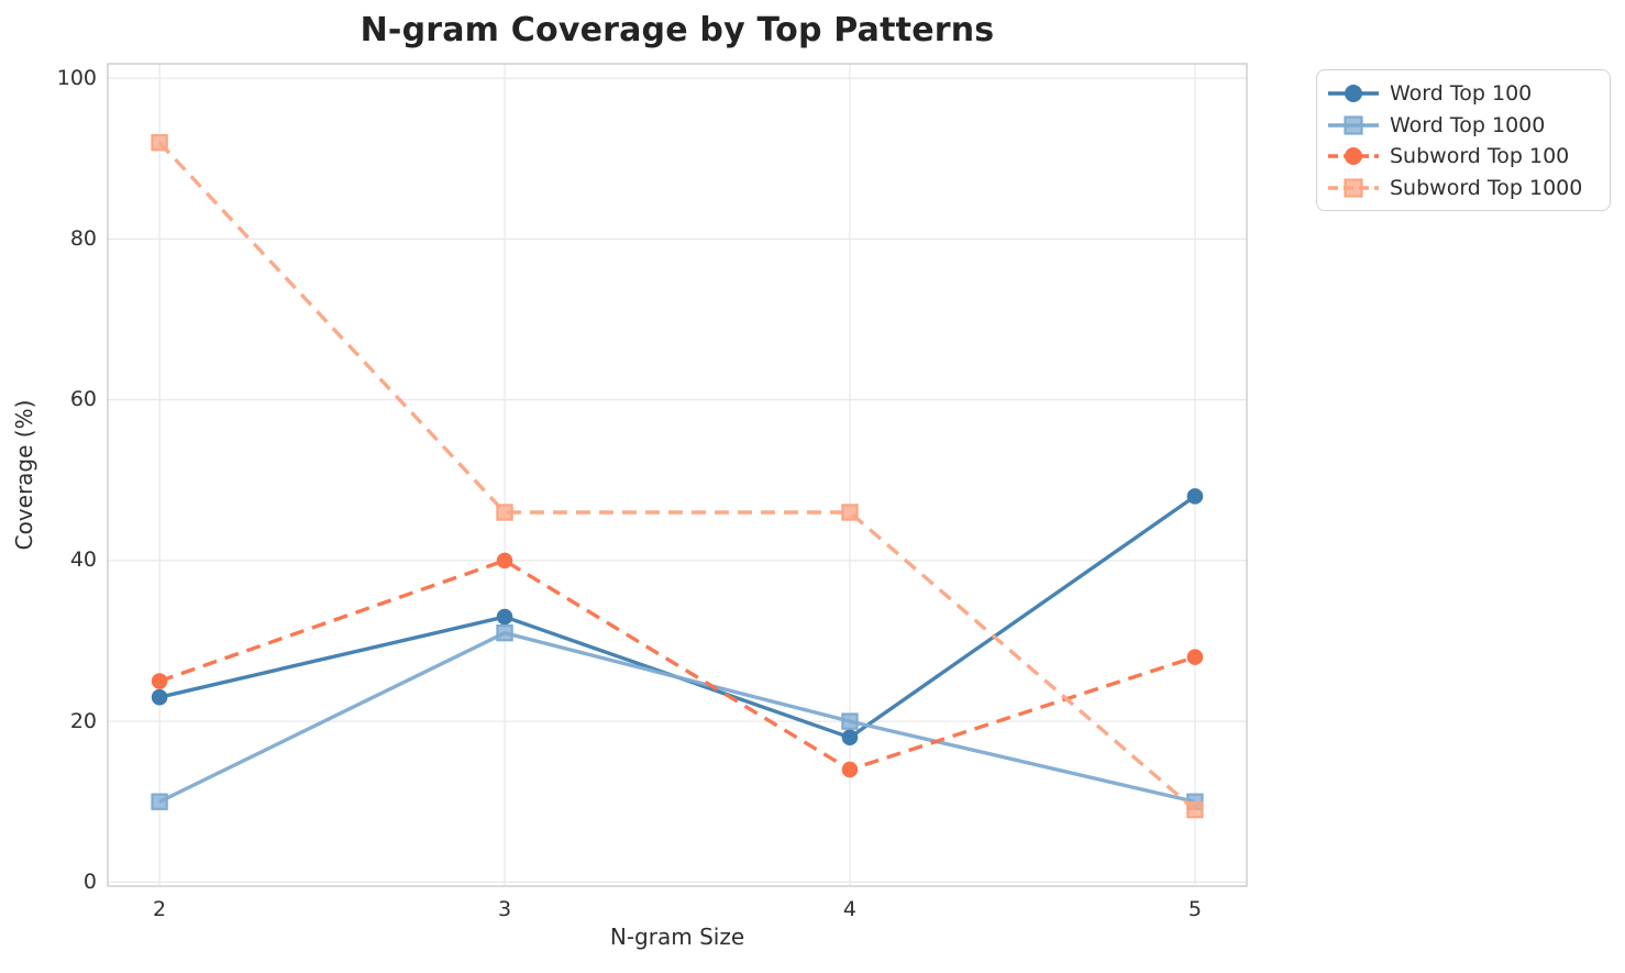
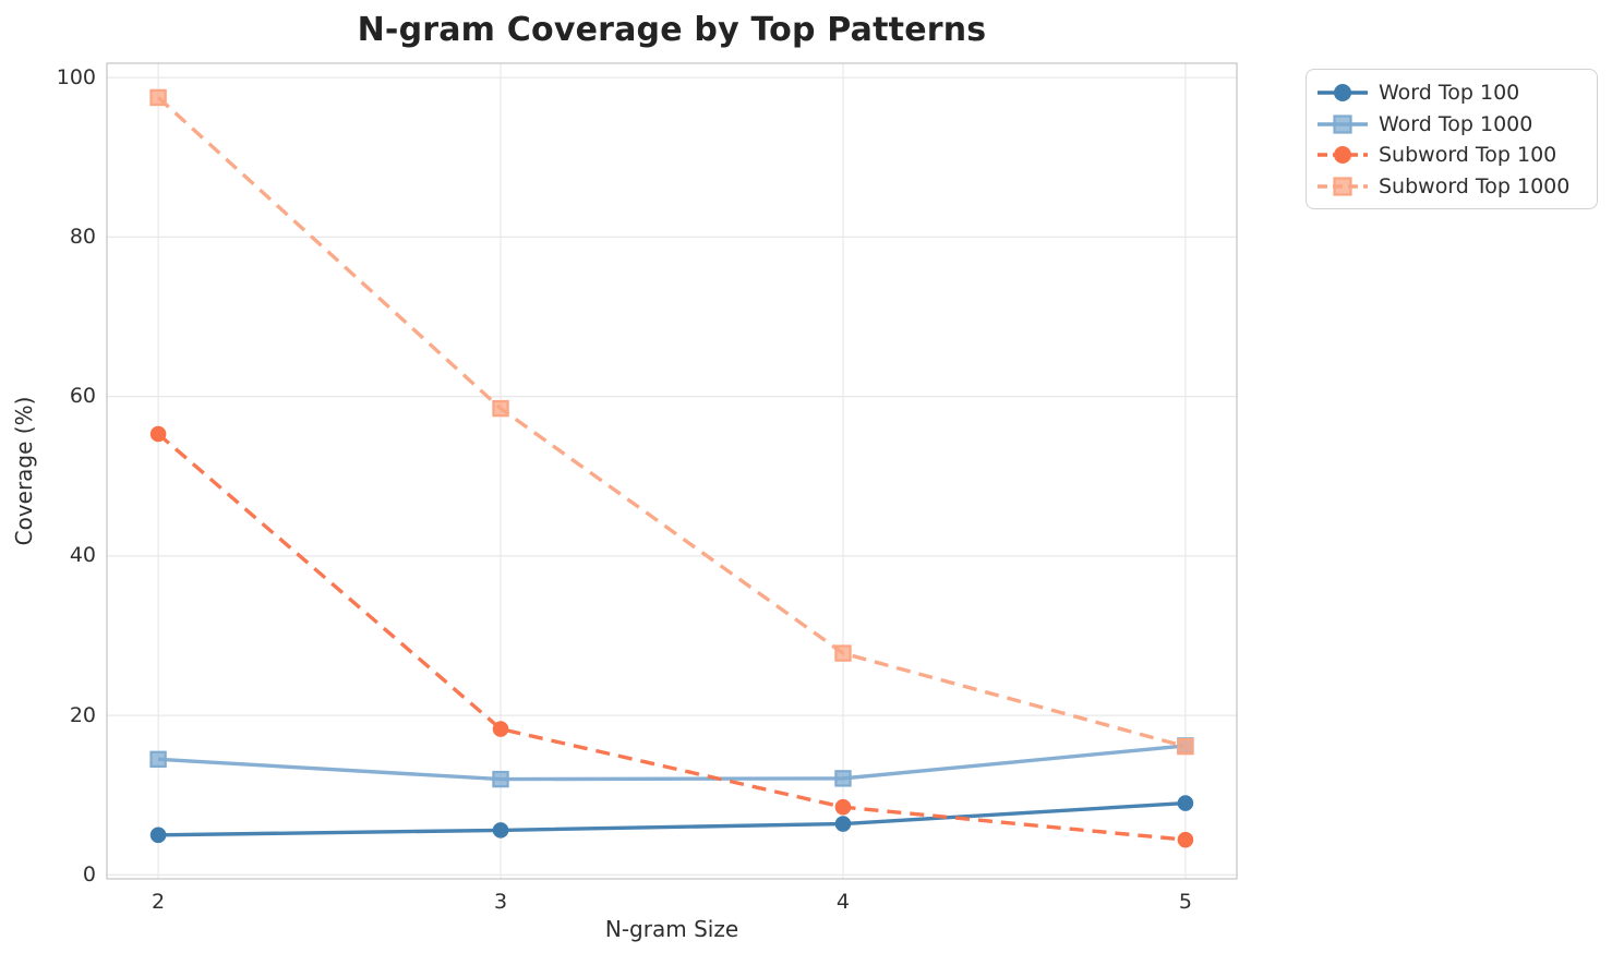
Word Top 100/2: 23 -> 5
Word Top 1000/2: 10 -> 14
Subword Top 100/2: 25 -> 55
Subword Top 1000/2: 92 -> 98
Word Top 100/3: 33 -> 6
Word Top 1000/3: 31 -> 12
Subword Top 100/3: 40 -> 18
Subword Top 1000/3: 46 -> 58
Word Top 100/4: 18 -> 6
Word Top 1000/4: 20 -> 12
Subword Top 100/4: 14 -> 8
Subword Top 1000/4: 46 -> 28
Word Top 100/5: 48 -> 9
Word Top 1000/5: 10 -> 16
Subword Top 100/5: 28 -> 4
Subword Top 1000/5: 9 -> 16
